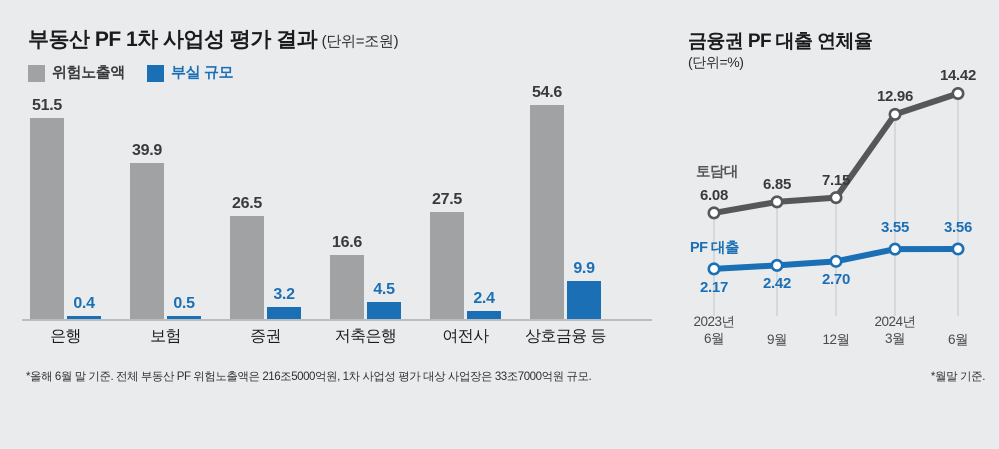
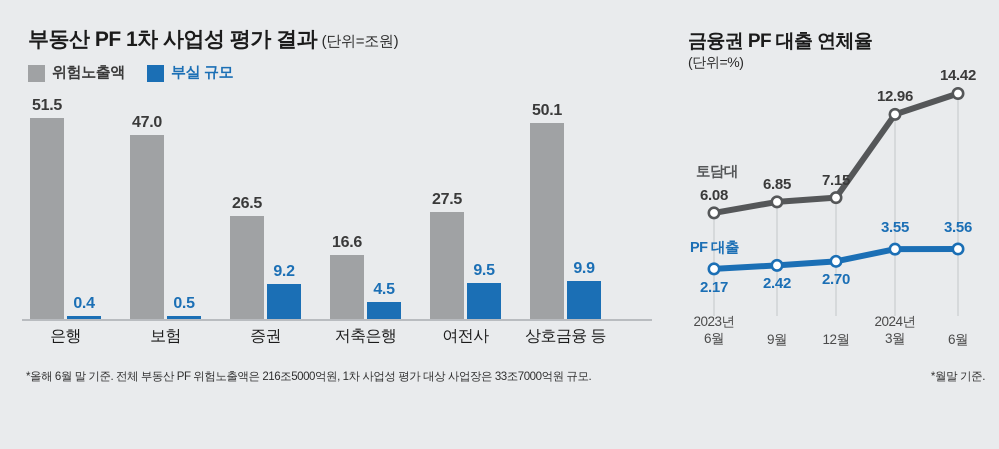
부동산 PF 1차 사업성 평가 결과/위험노출액/보험: 39.9 -> 47.0
부동산 PF 1차 사업성 평가 결과/부실 규모/증권: 3.2 -> 9.2
부동산 PF 1차 사업성 평가 결과/부실 규모/여전사: 2.4 -> 9.5
부동산 PF 1차 사업성 평가 결과/위험노출액/상호금융 등: 54.6 -> 50.1
